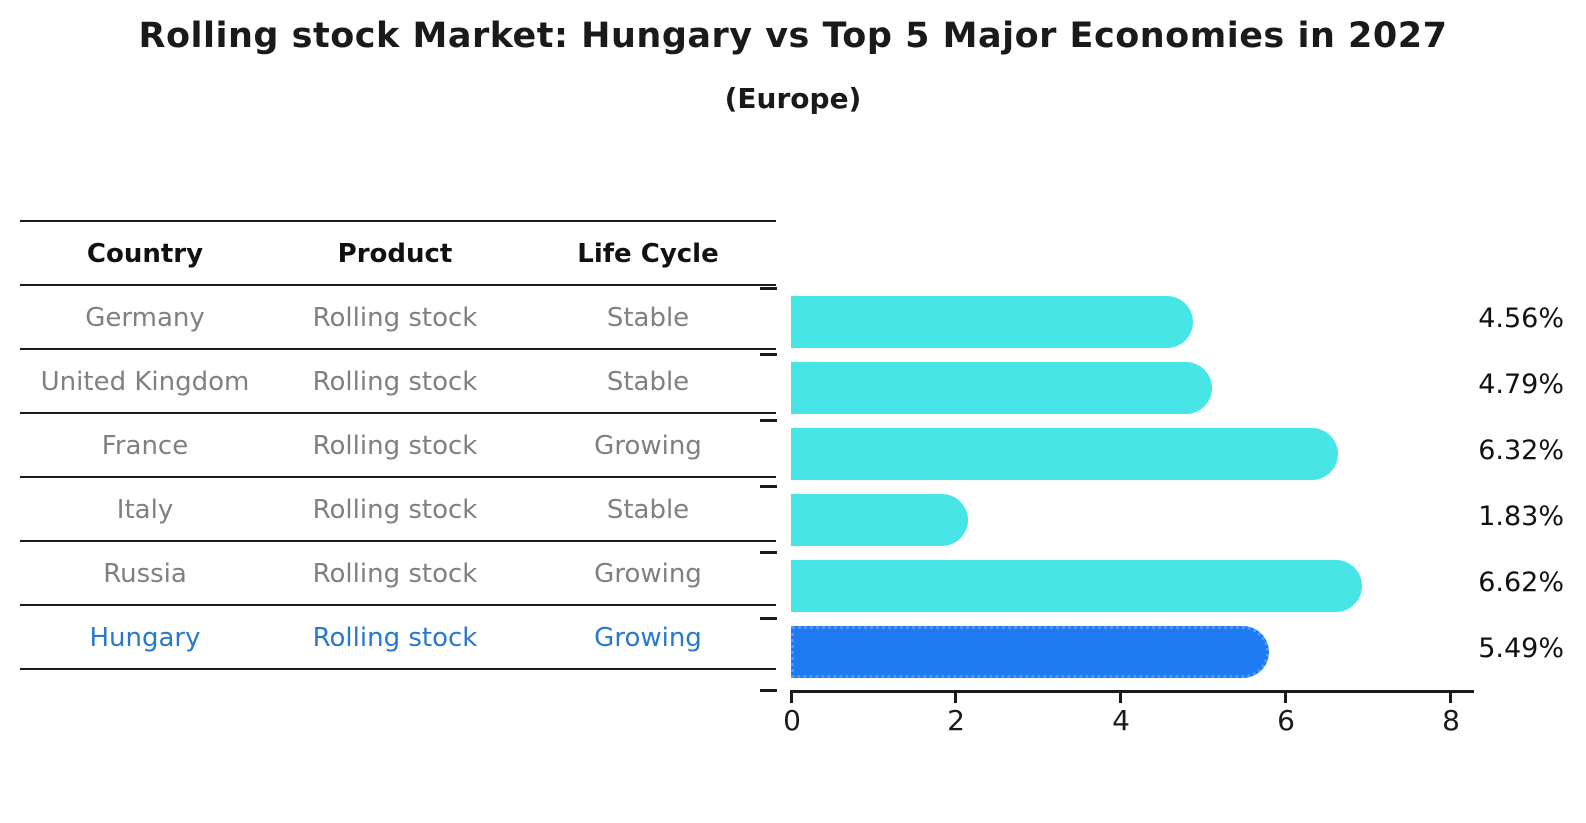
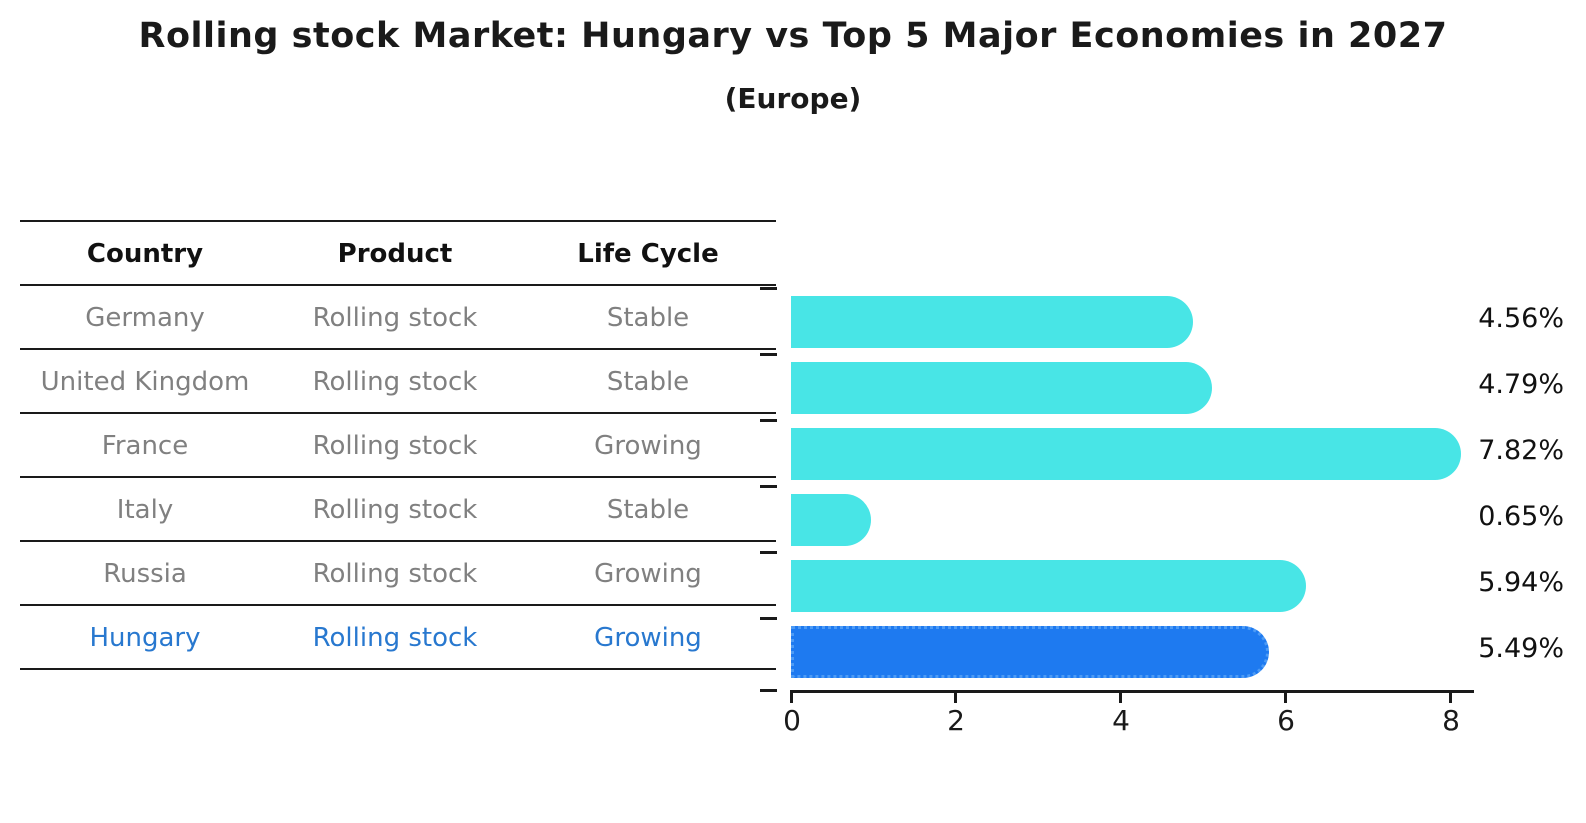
France: 6.32% -> 7.82%
Italy: 1.83% -> 0.65%
Russia: 6.62% -> 5.94%
